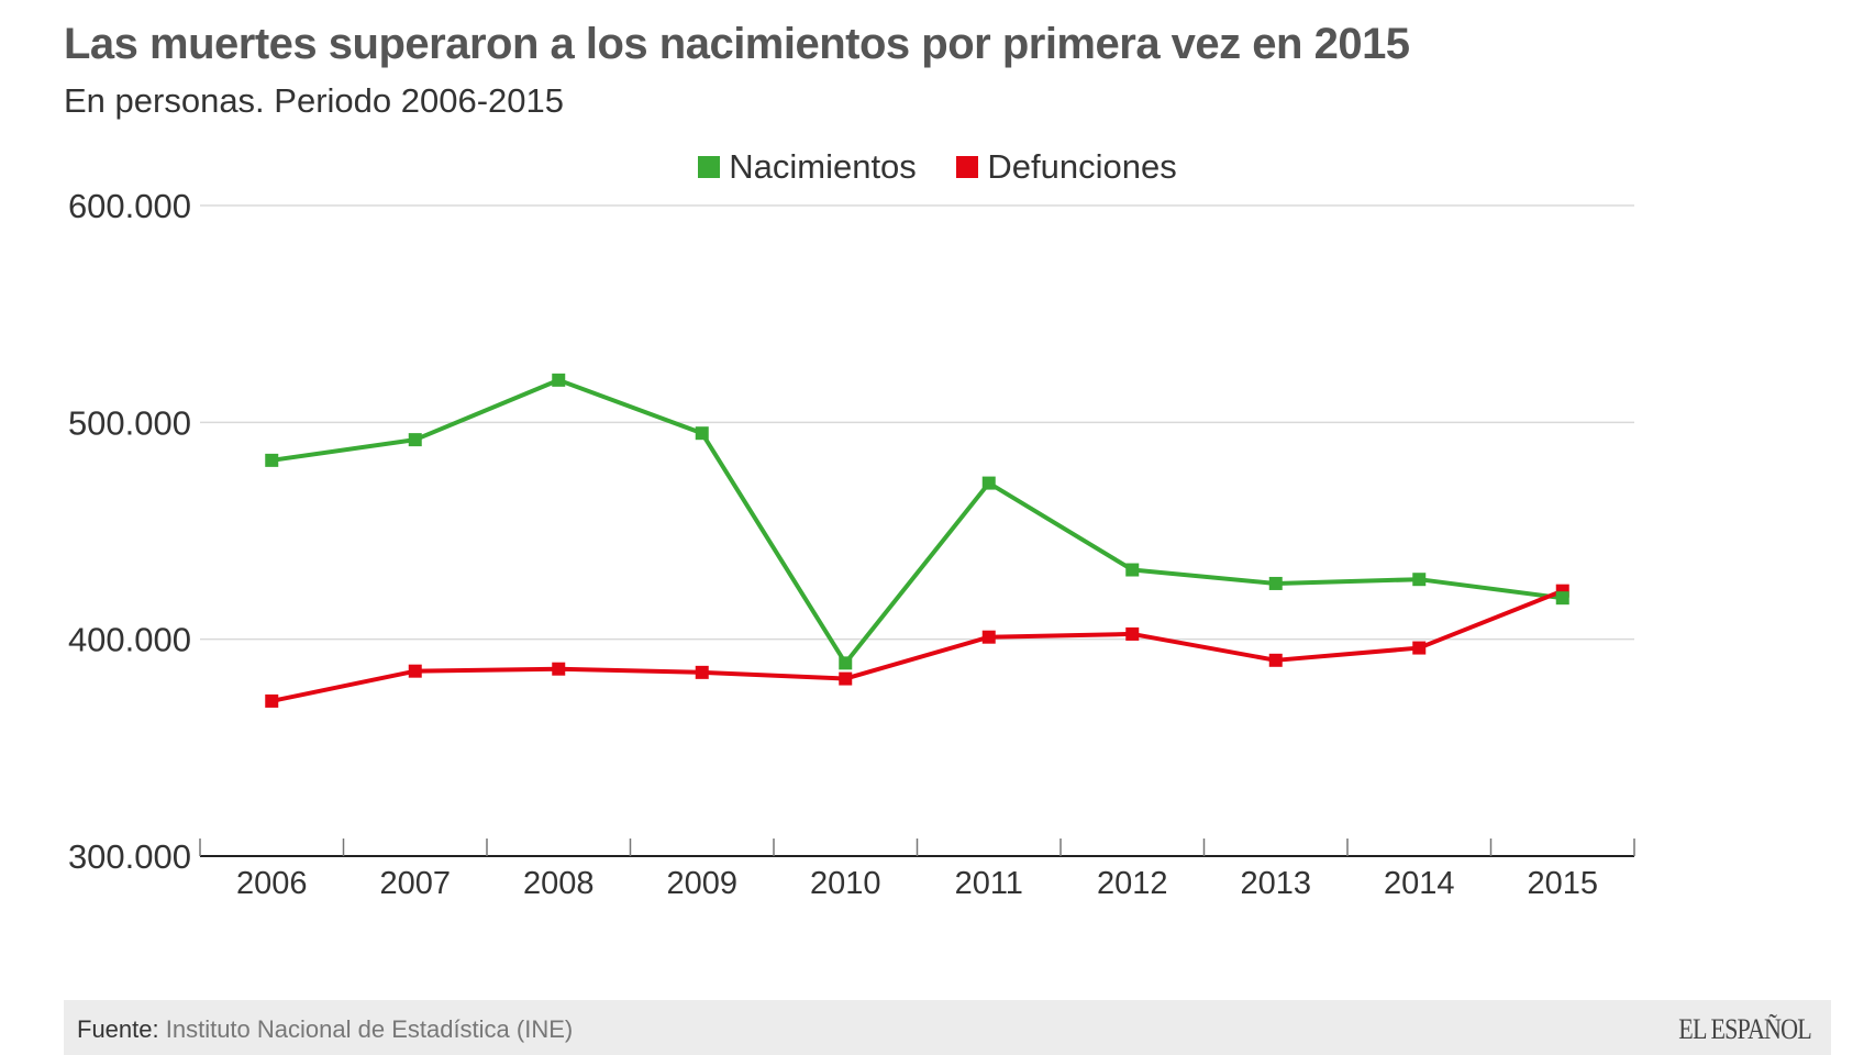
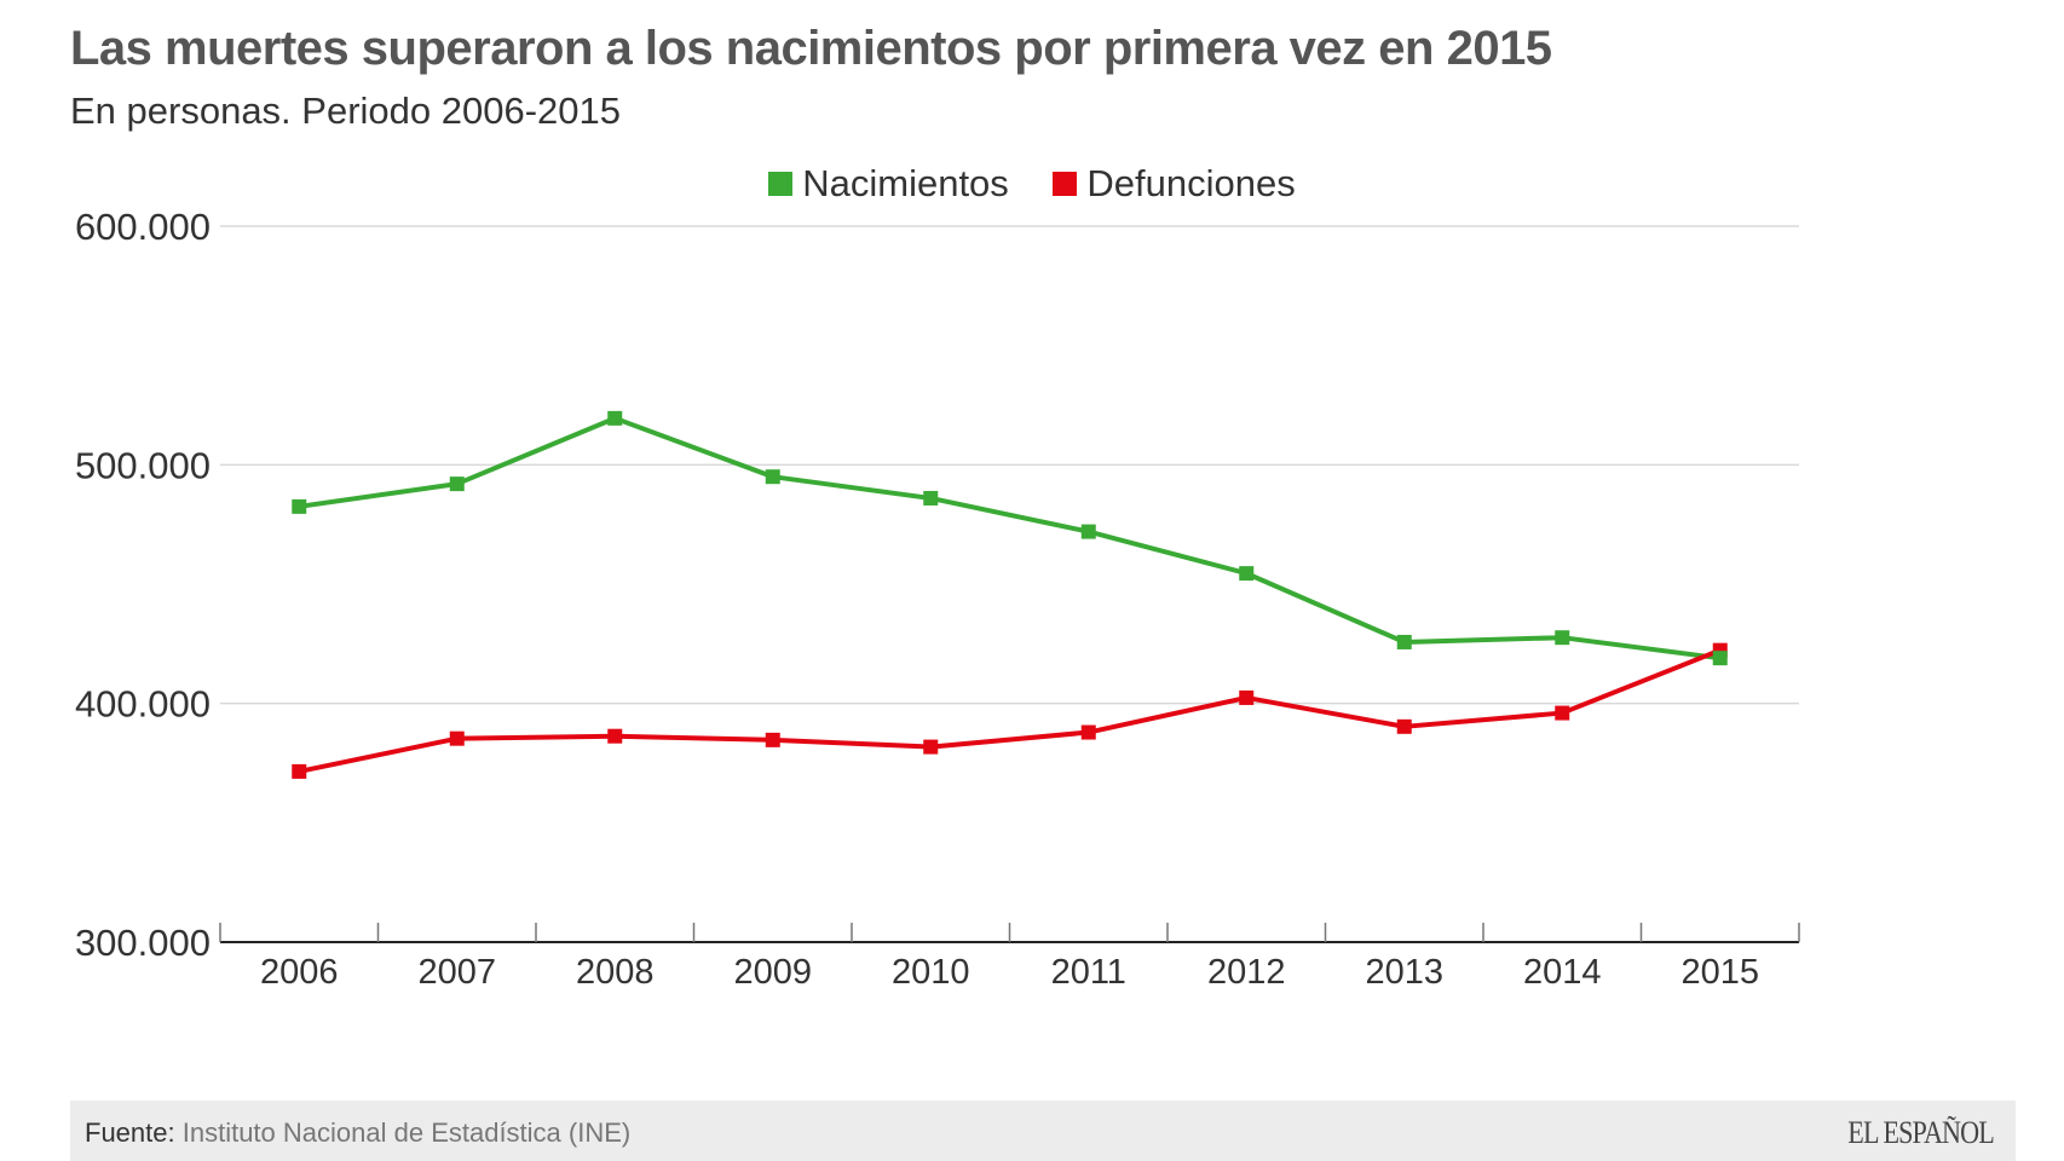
Nacimientos/2010: 389000 -> 486000
Defunciones/2011: 401000 -> 388000
Nacimientos/2012: 432000 -> 454000
